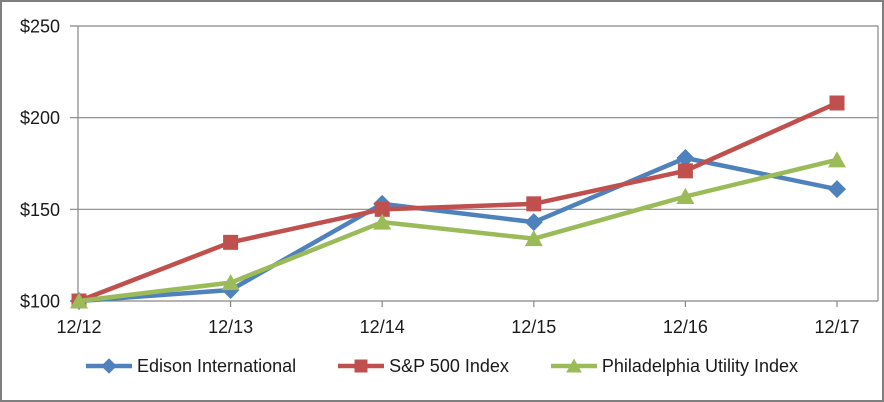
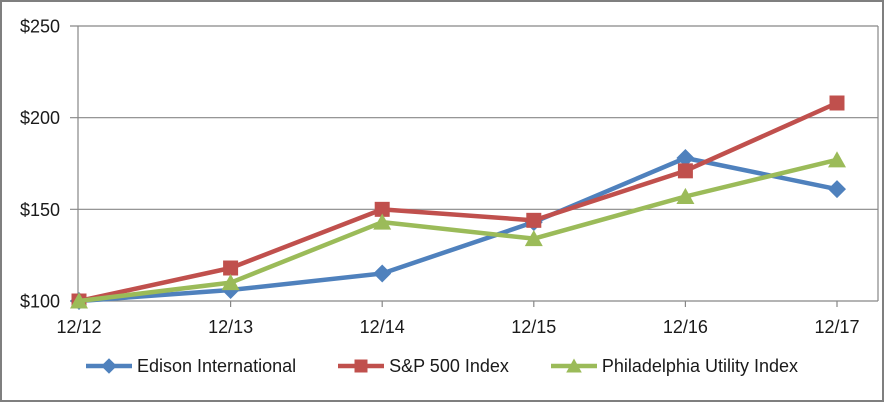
S&P 500 Index/12/13: $132 -> $118
Edison International/12/14: $153 -> $115
S&P 500 Index/12/15: $153 -> $144
